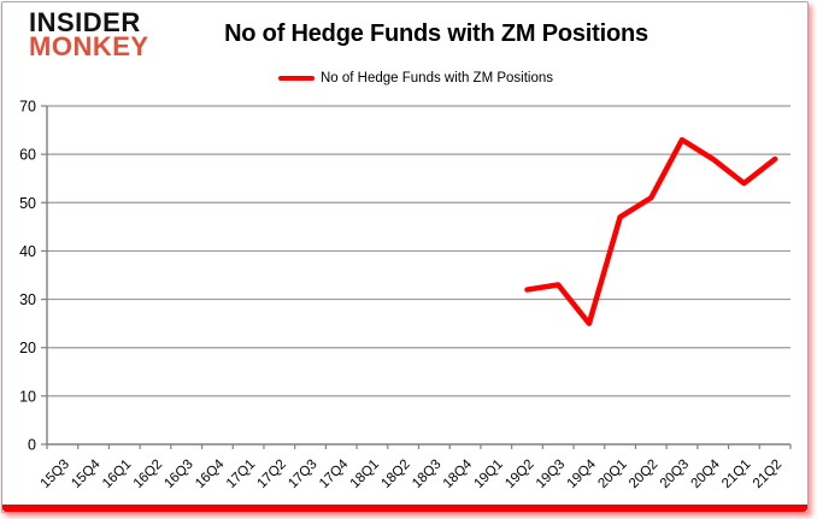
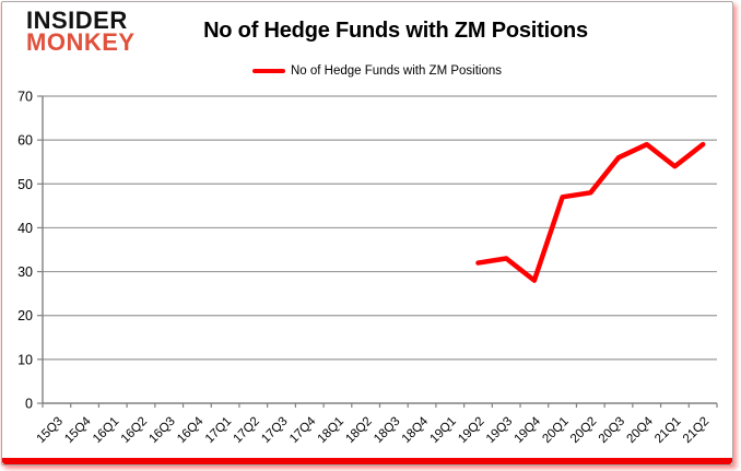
19Q4: 25 -> 28
20Q2: 51 -> 48
20Q3: 63 -> 56
